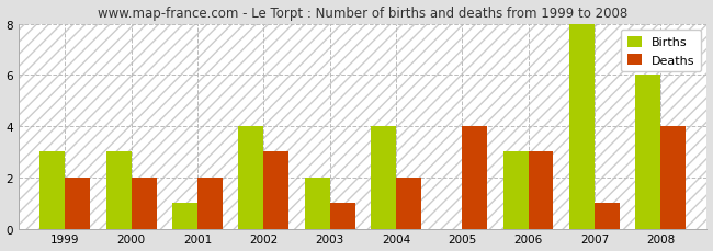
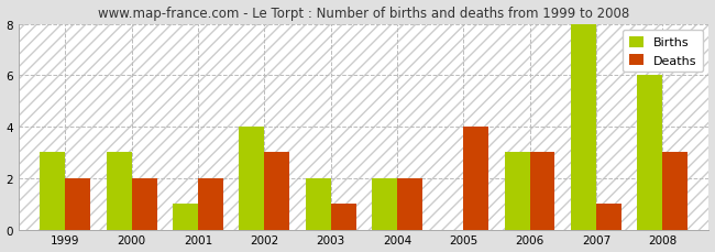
Births/2004: 4 -> 2
Deaths/2008: 4 -> 3
